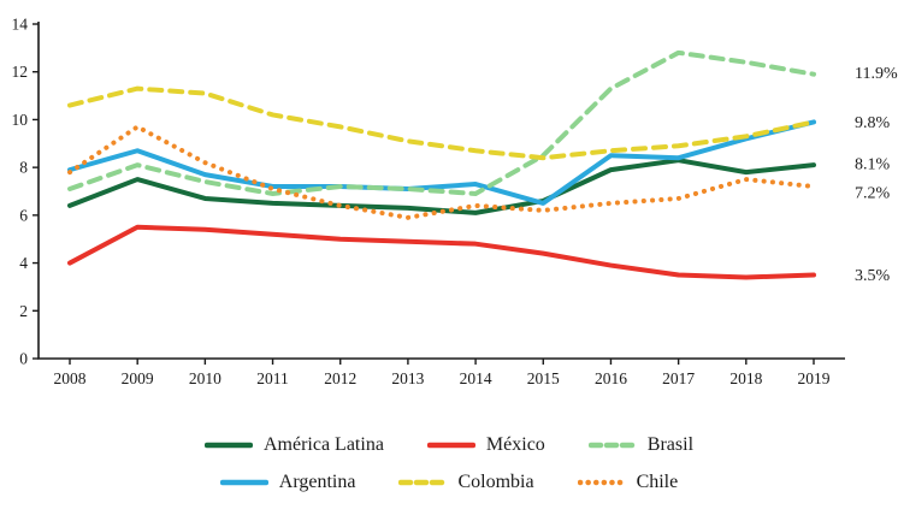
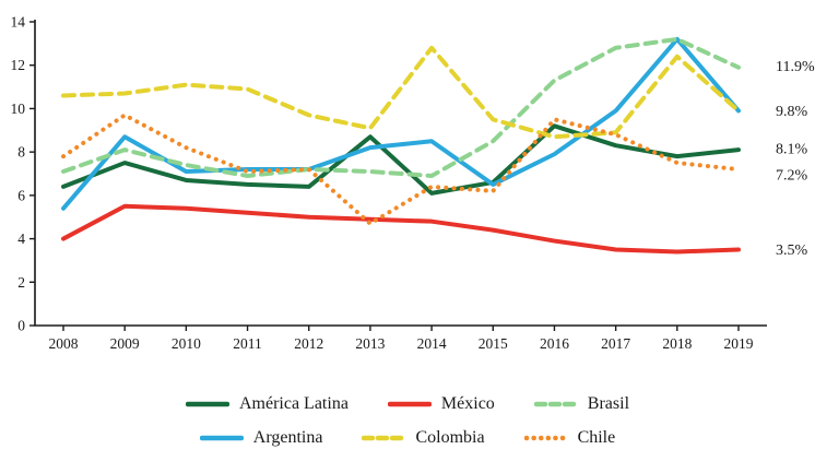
Argentina/2008: 7.9 -> 5.4
Colombia/2009: 11.3 -> 10.7
Argentina/2010: 7.7 -> 7.1
Colombia/2011: 10.2 -> 10.9
Chile/2012: 6.4 -> 7.2
América Latina/2013: 6.3 -> 8.7
Argentina/2013: 7.1 -> 8.2
Chile/2013: 5.9 -> 4.7
Argentina/2014: 7.3 -> 8.5
Colombia/2014: 8.7 -> 12.8
Colombia/2015: 8.4 -> 9.5
América Latina/2016: 7.9 -> 9.2
Argentina/2016: 8.5 -> 7.9
Chile/2016: 6.5 -> 9.5
Argentina/2017: 8.4 -> 9.9
Chile/2017: 6.7 -> 8.8
Brasil/2018: 12.4 -> 13.2
Argentina/2018: 9.2 -> 13.2
Colombia/2018: 9.3 -> 12.4
